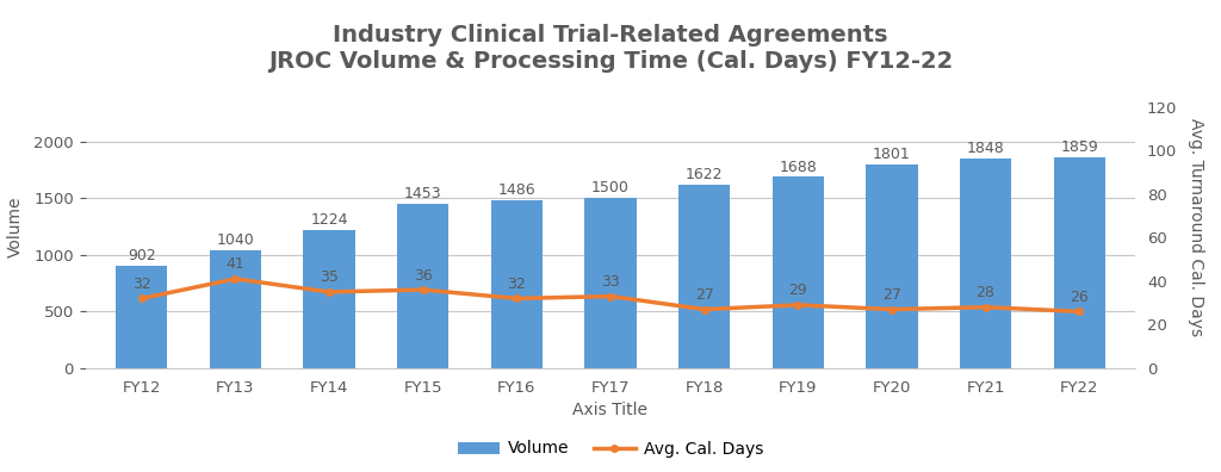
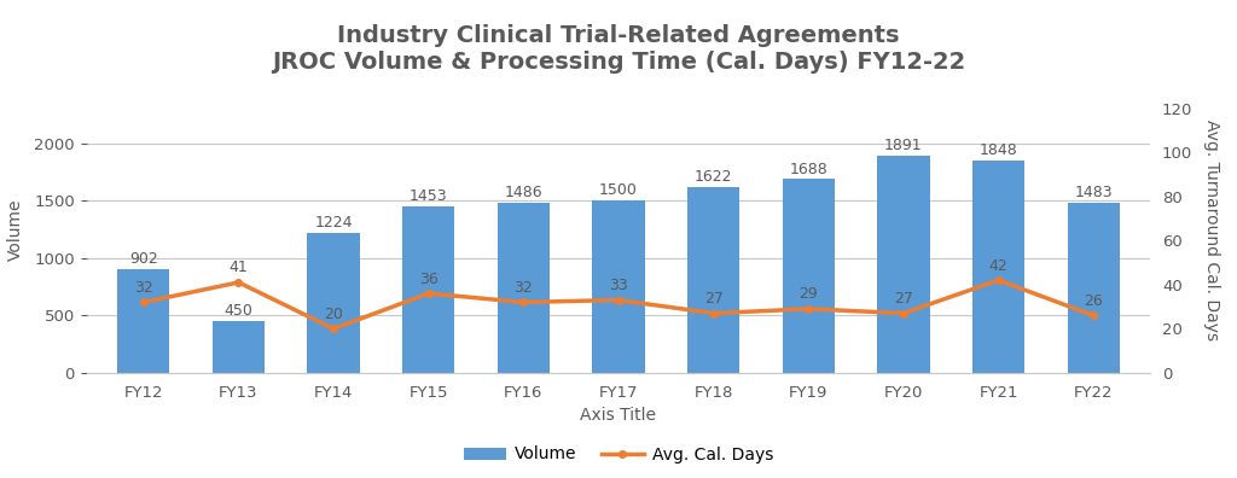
Volume/FY13: 1040 -> 450
Avg. Cal. Days/FY14: 35 -> 20
Volume/FY20: 1801 -> 1891
Avg. Cal. Days/FY21: 28 -> 42
Volume/FY22: 1859 -> 1483
